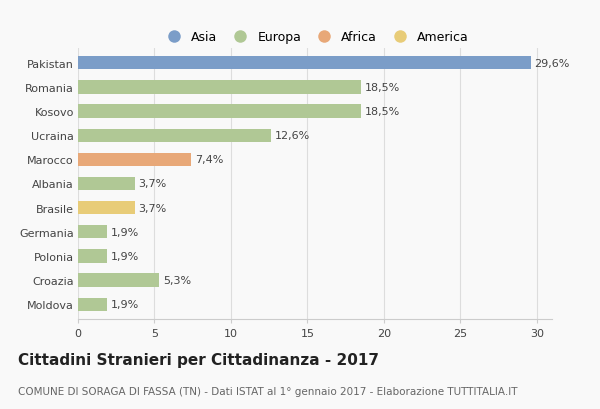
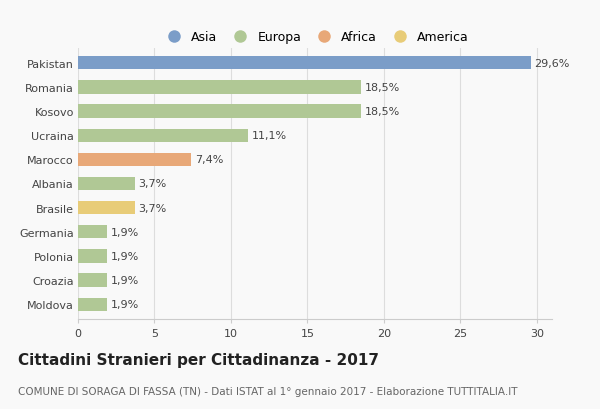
Ucraina: 12,6% -> 11,1%
Croazia: 5,3% -> 1,9%
